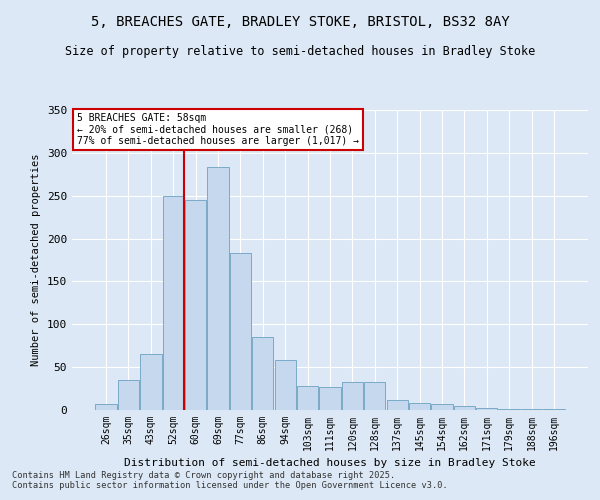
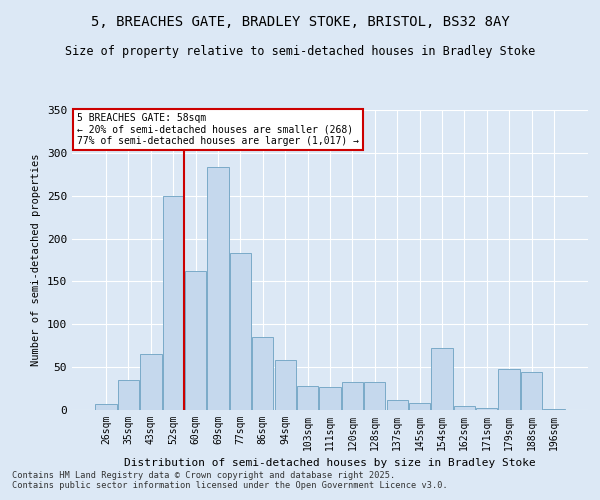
60sqm: 245 -> 162
154sqm: 7 -> 72
179sqm: 1 -> 48
188sqm: 1 -> 44
